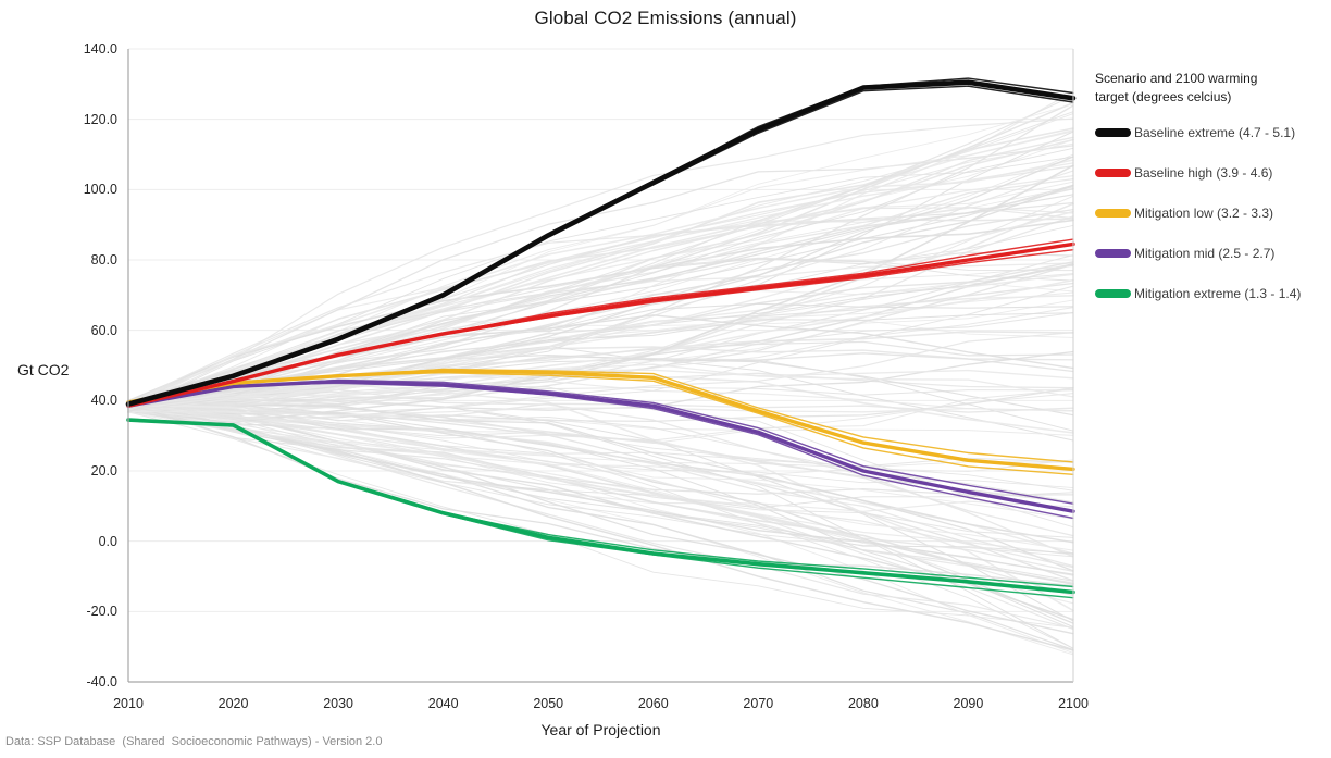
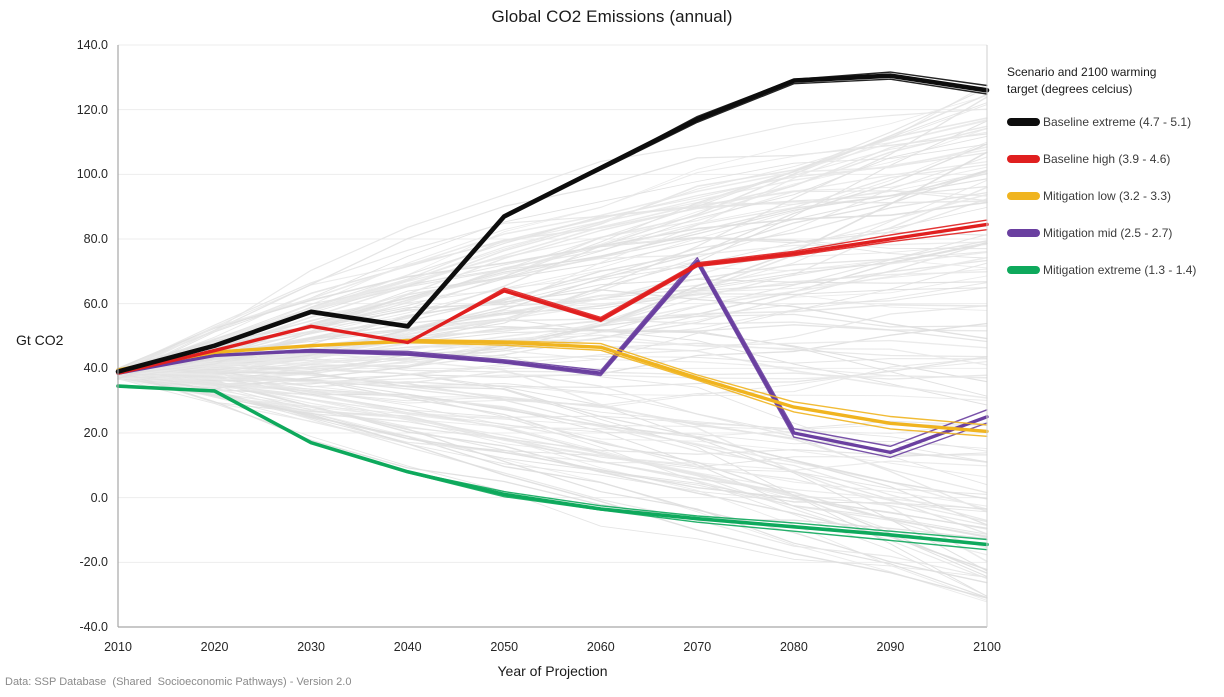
Baseline extreme (4.7 - 5.1)/2040: 70 -> 53
Baseline high (3.9 - 4.6)/2040: 59 -> 48
Baseline high (3.9 - 4.6)/2060: 68 -> 55
Mitigation mid (2.5 - 2.7)/2070: 31 -> 73
Mitigation mid (2.5 - 2.7)/2100: 8 -> 25
